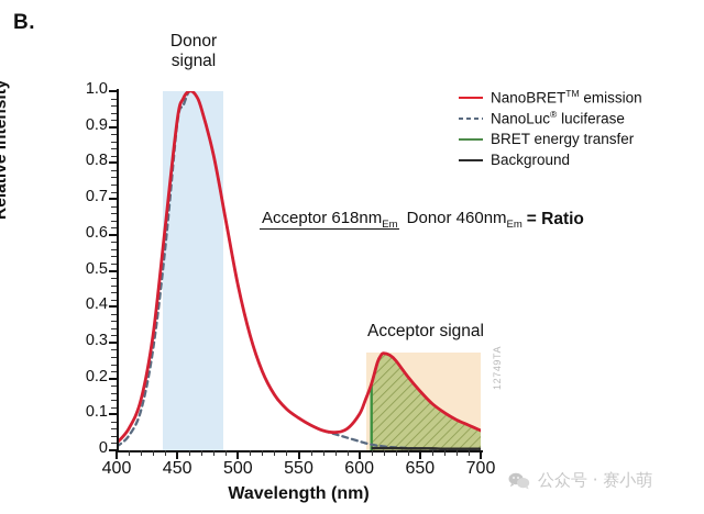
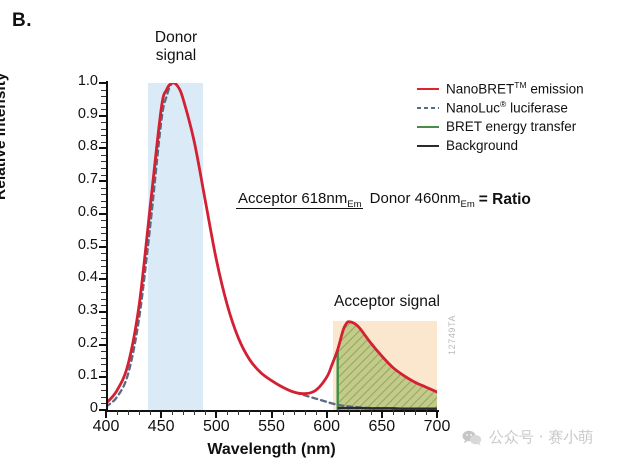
NanoLuc® luciferase/450: 0.91 -> 0.88
